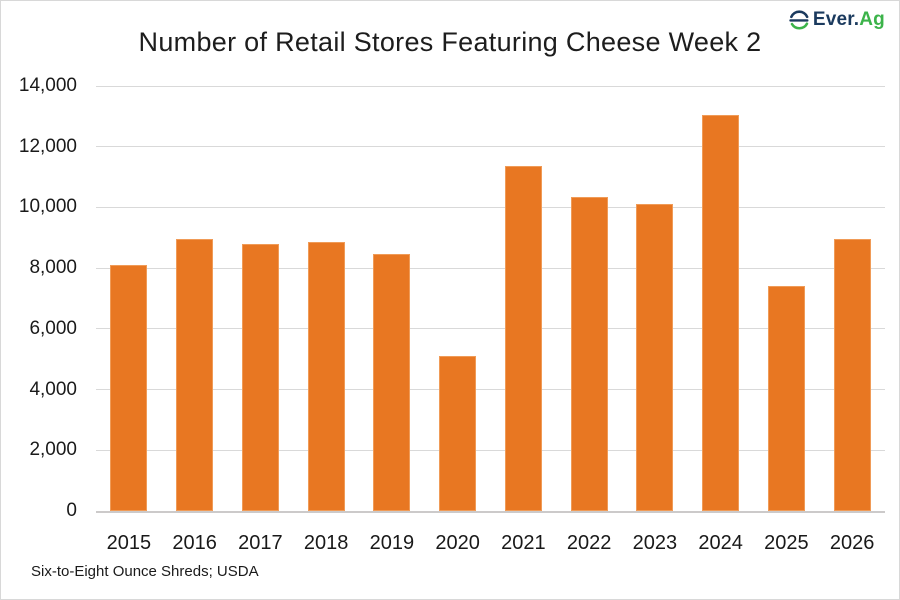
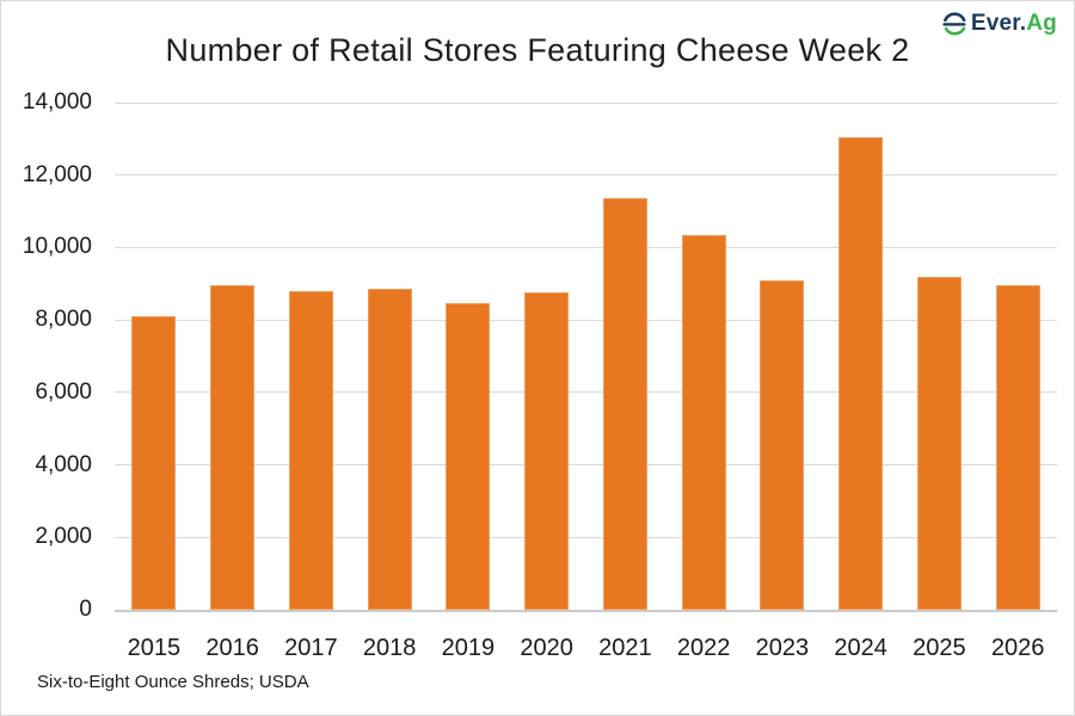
2020: 5100 -> 8800
2023: 10100 -> 9100
2025: 7400 -> 9200
